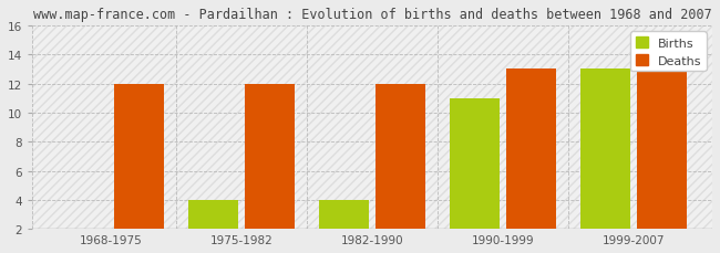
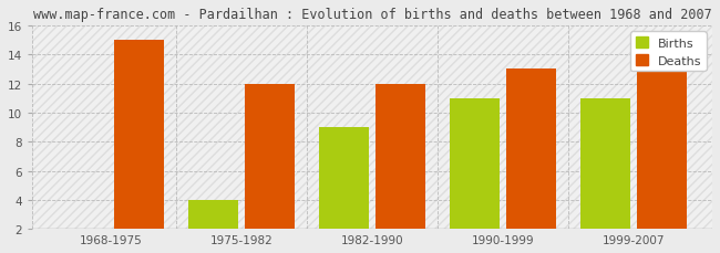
Deaths/1968-1975: 12 -> 15
Births/1982-1990: 4 -> 9
Births/1999-2007: 13 -> 11
